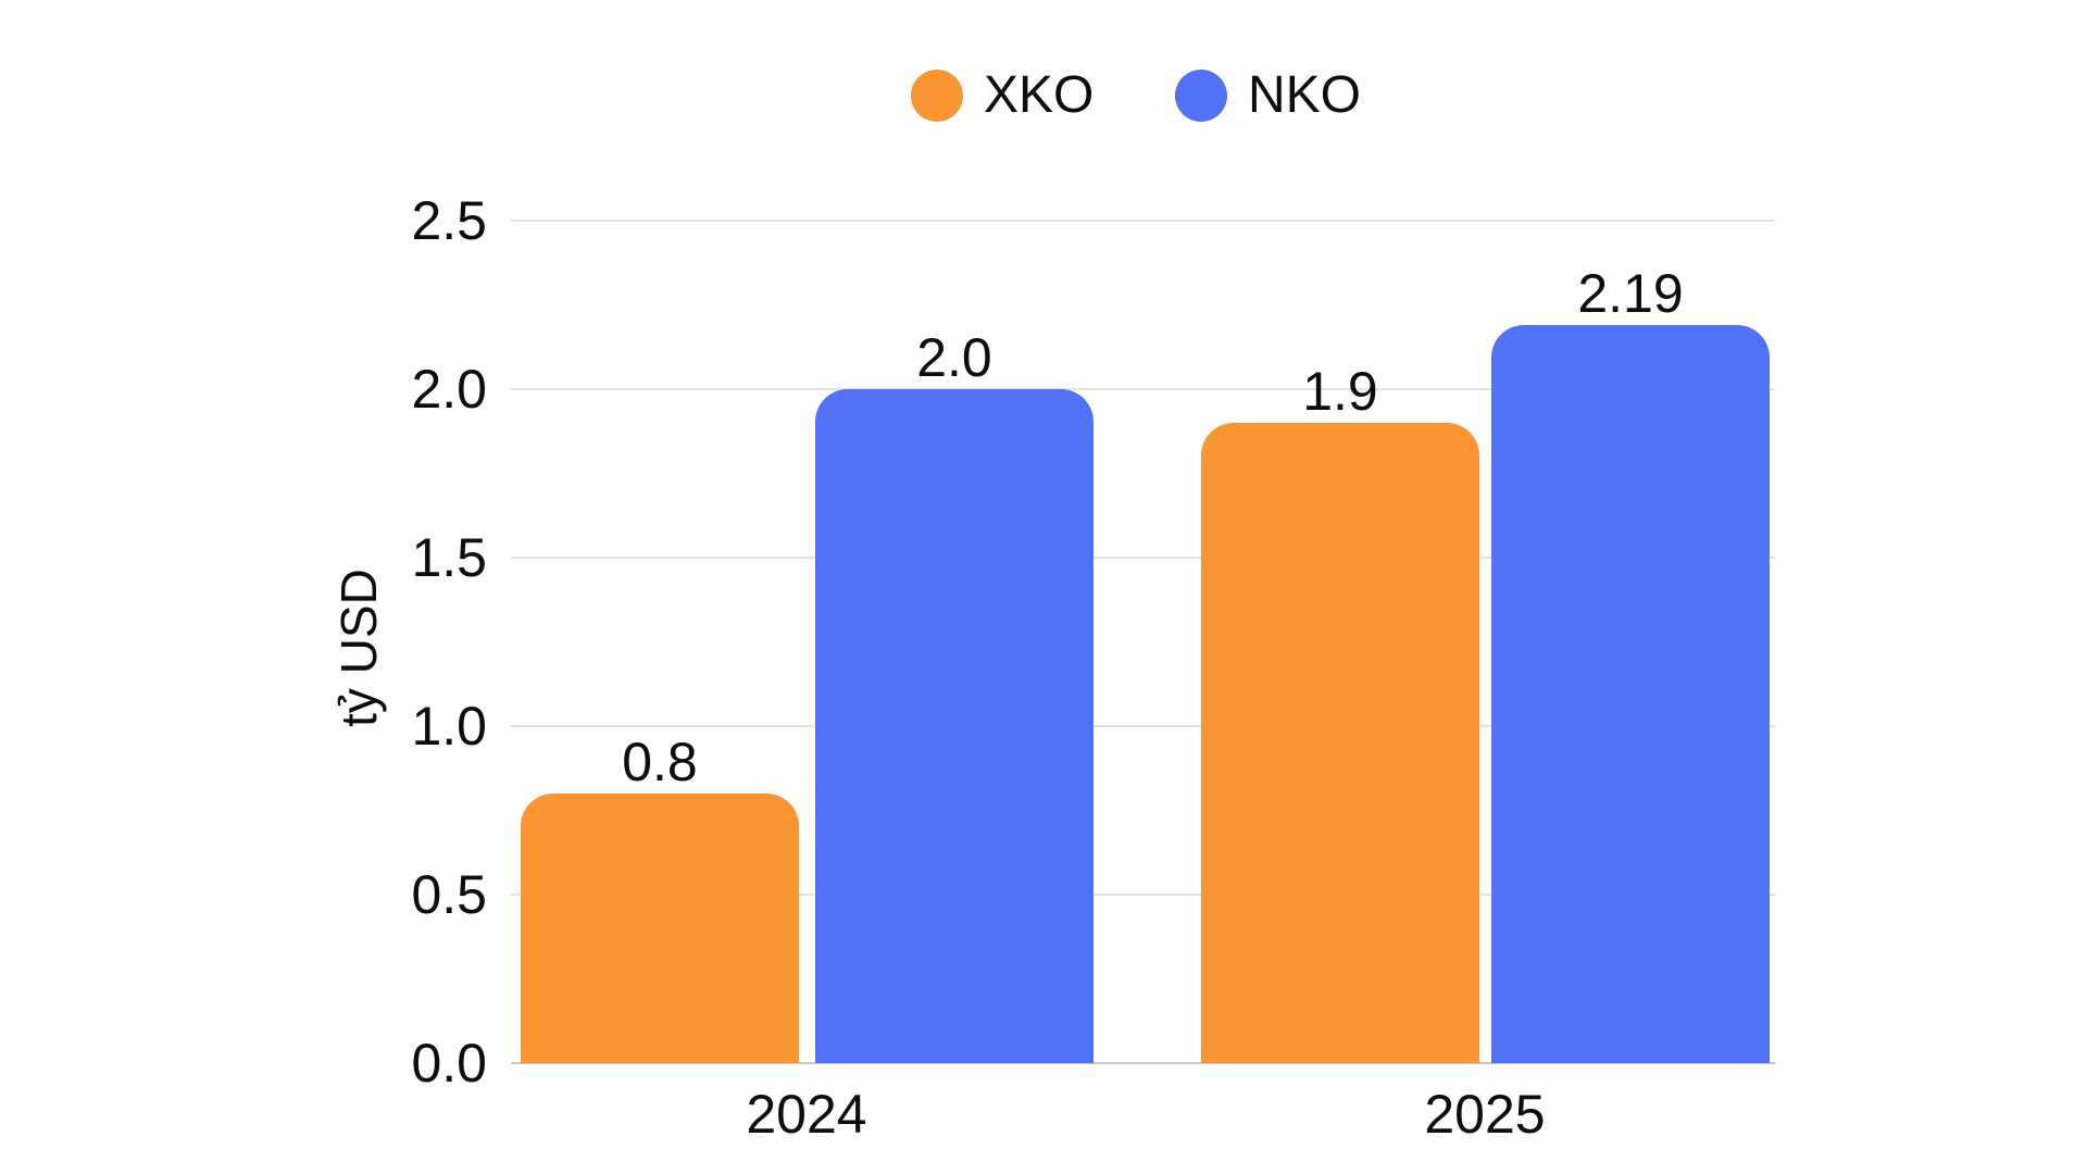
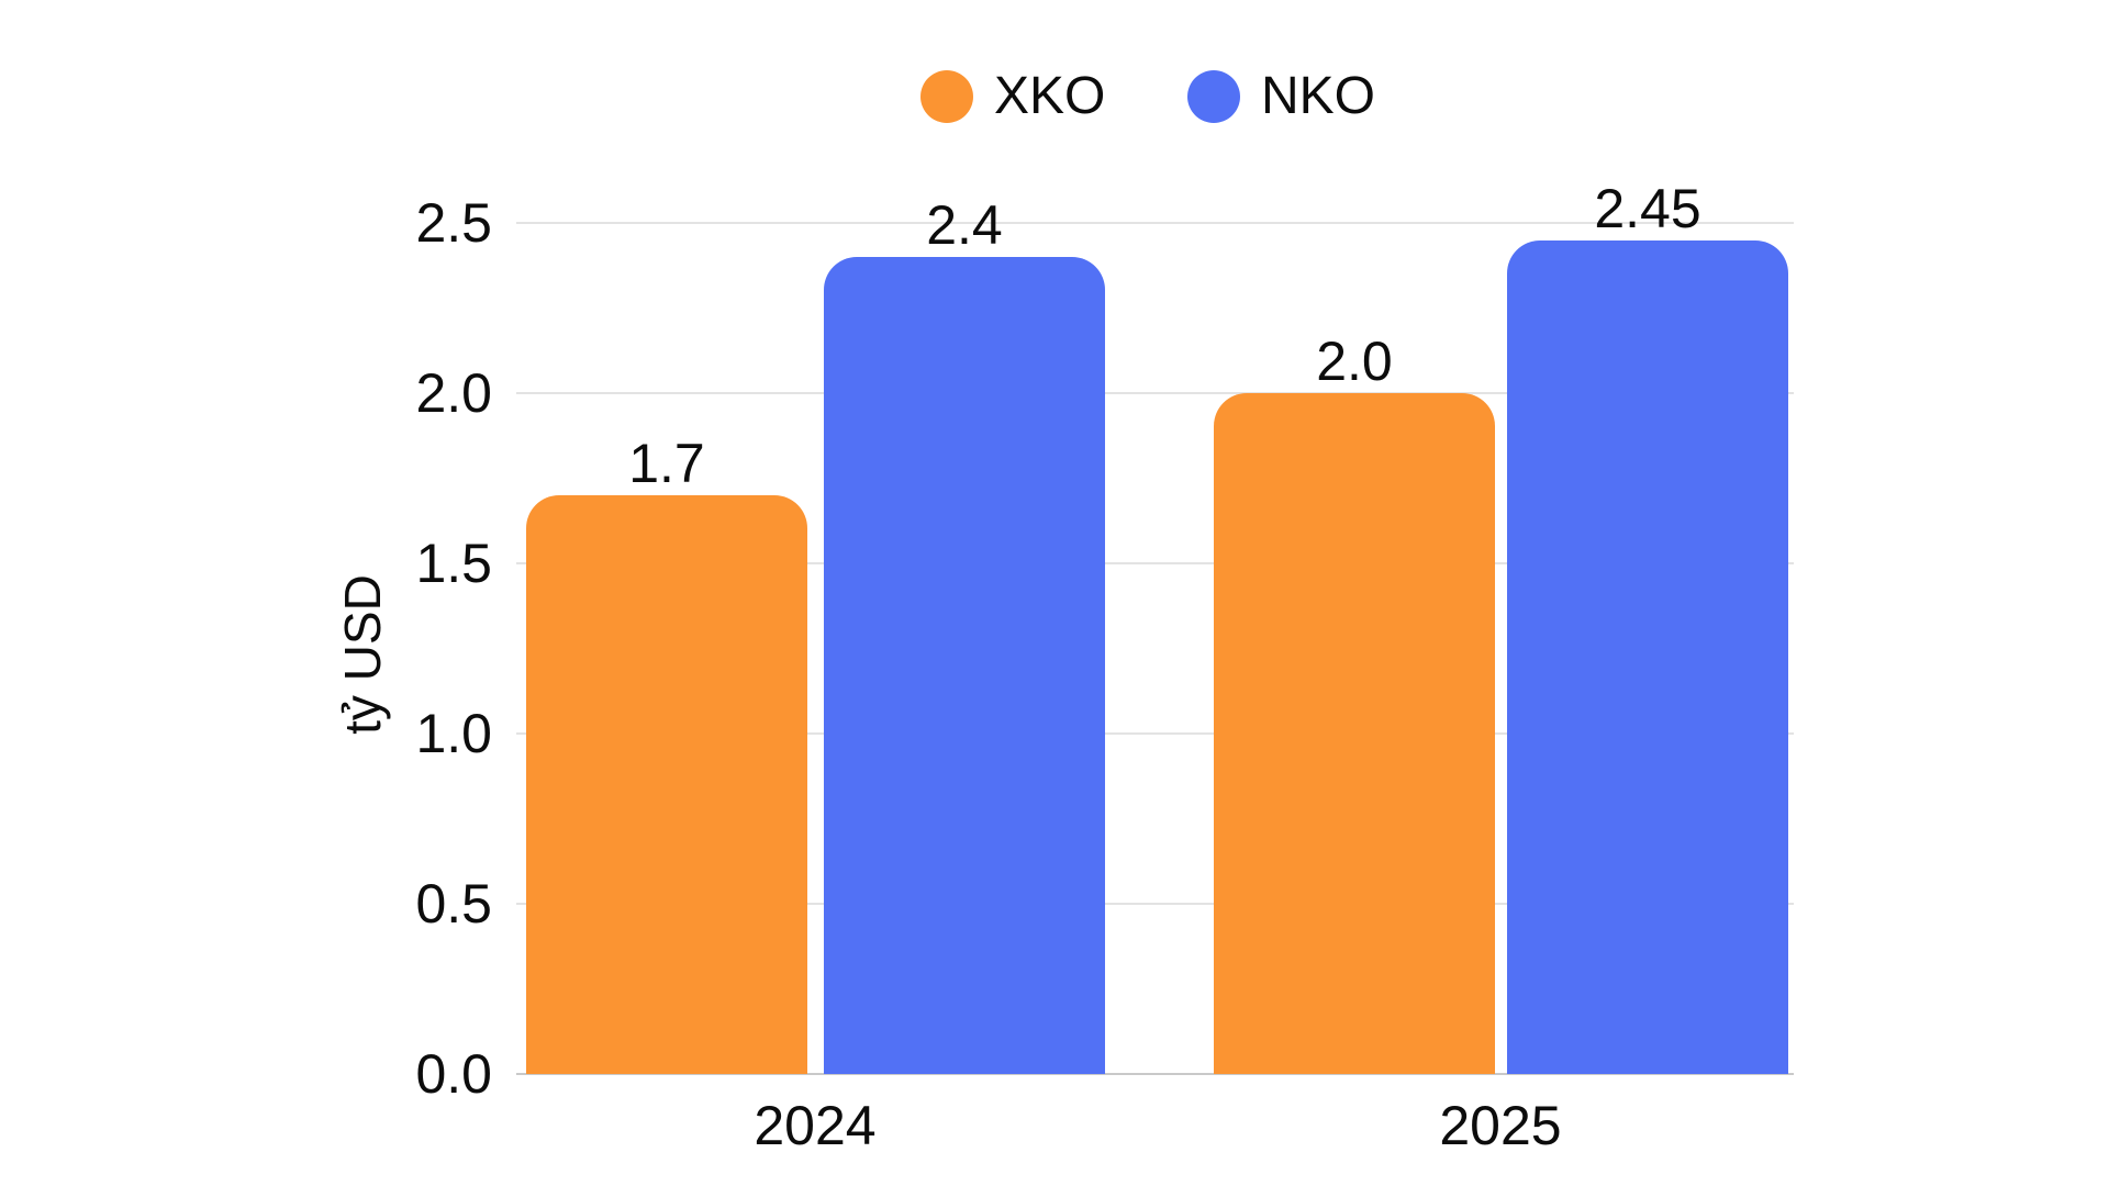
XKO/2024: 0.8 -> 1.7
NKO/2024: 2.0 -> 2.4
XKO/2025: 1.9 -> 2.0
NKO/2025: 2.19 -> 2.45
